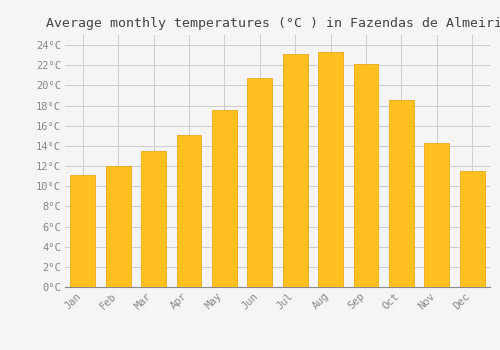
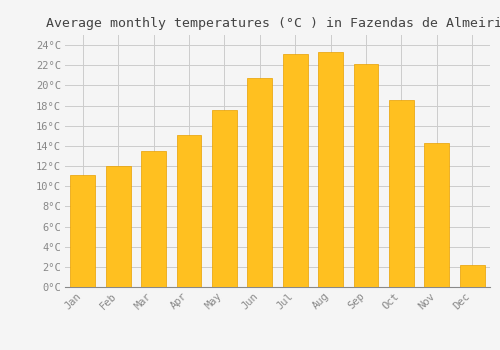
Dec: 11.5°C -> 2.2°C
